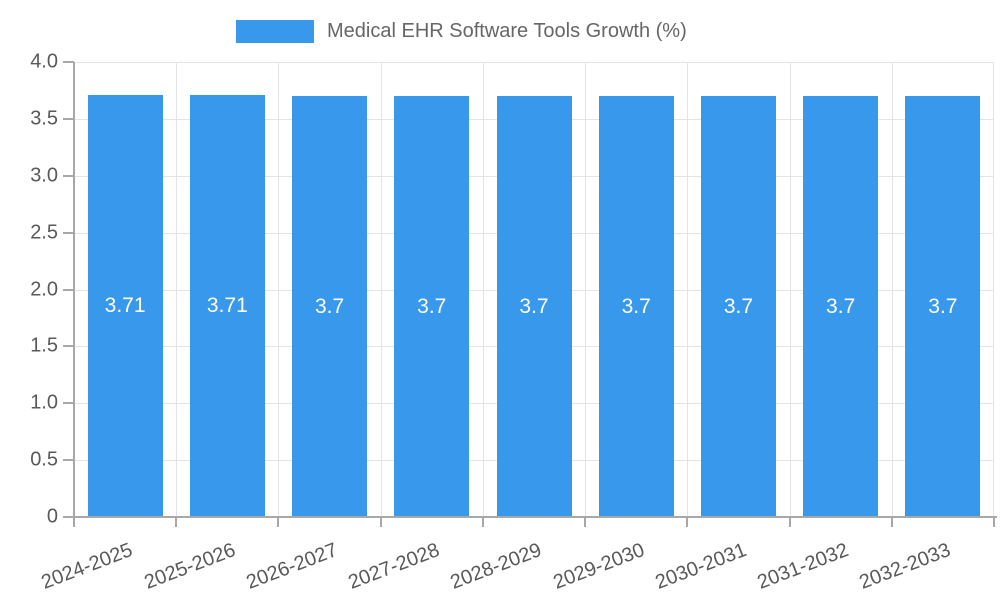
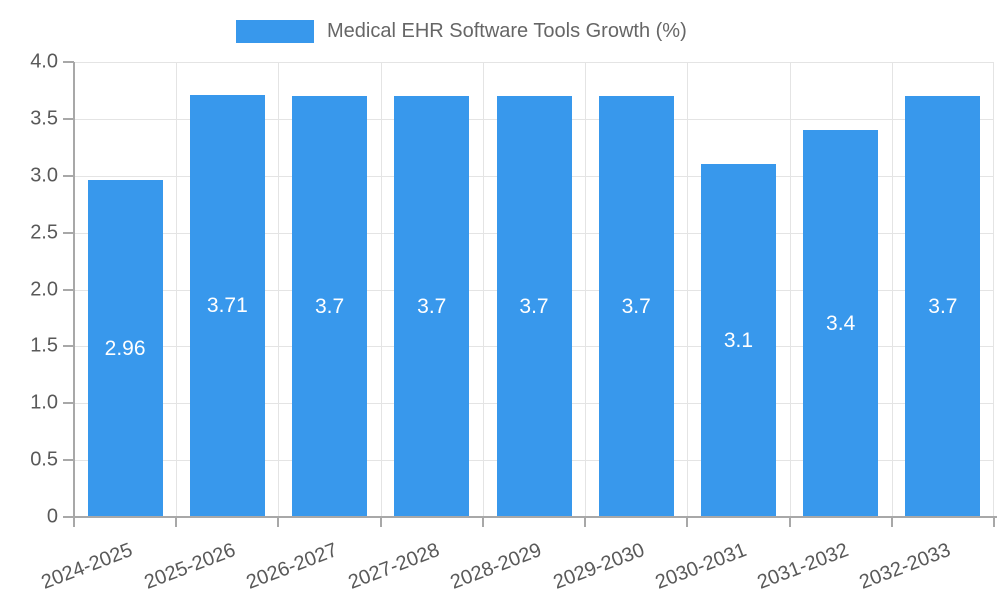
2024-2025: 3.71 -> 2.96
2030-2031: 3.7 -> 3.1
2031-2032: 3.7 -> 3.4
